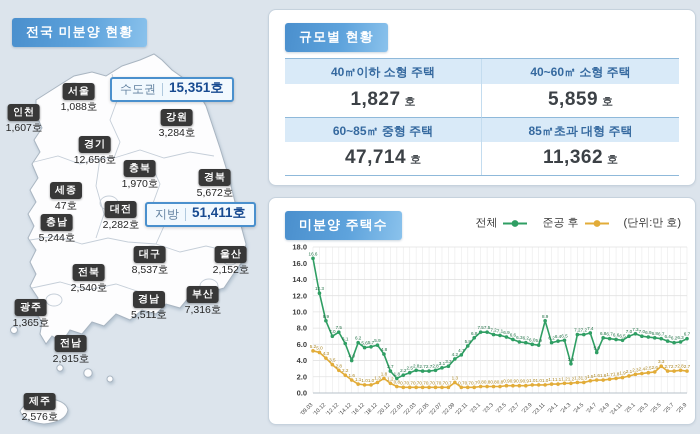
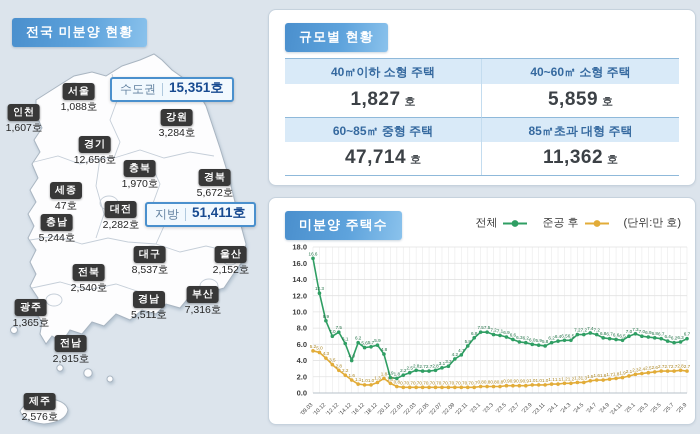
전체/'20.12: 2.7 -> 1.9
준공 후/'22.09: 1.3 -> 0.7
전체/'23.11: 8.9 -> 5.8
전체/'24.3: 3.6 -> 6.5
전체/'24.7: 5.0 -> 7.2
준공 후/'25.5: 3.3 -> 2.7
